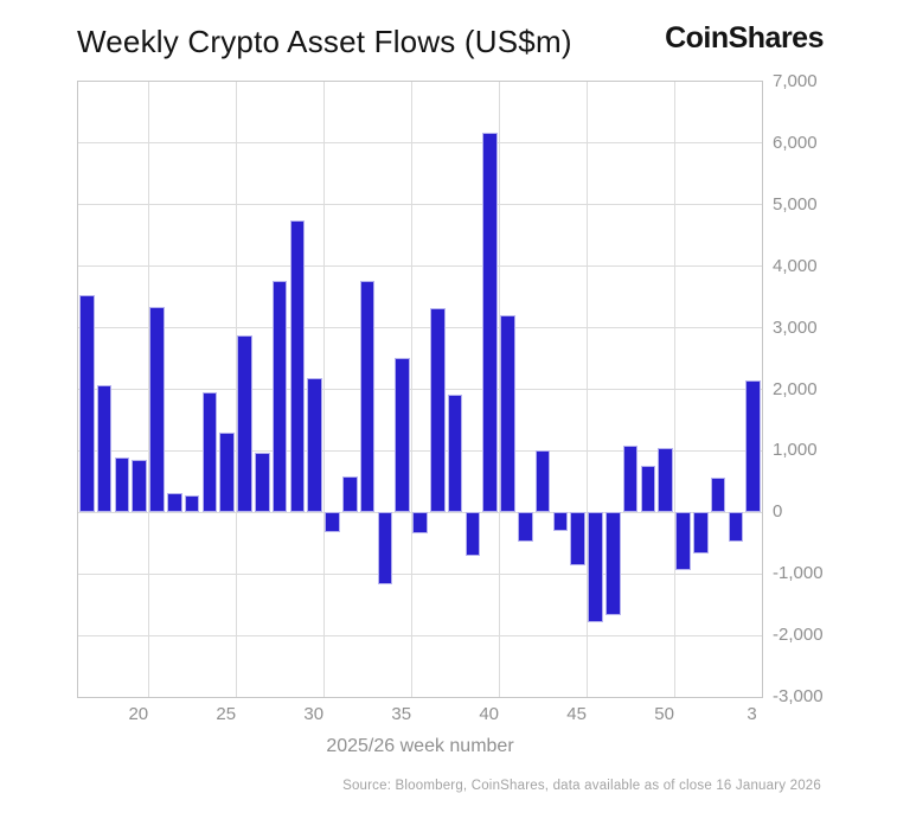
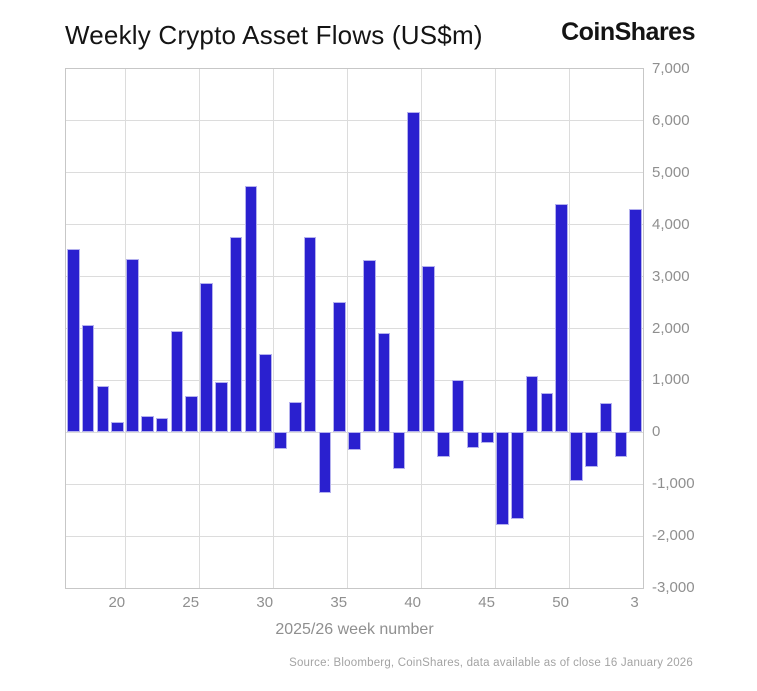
20: 800 -> 200
25: 1300 -> 700
30: 2200 -> 1500
45: -900 -> -200
50: 1000 -> 4400
3: 2200 -> 4300
